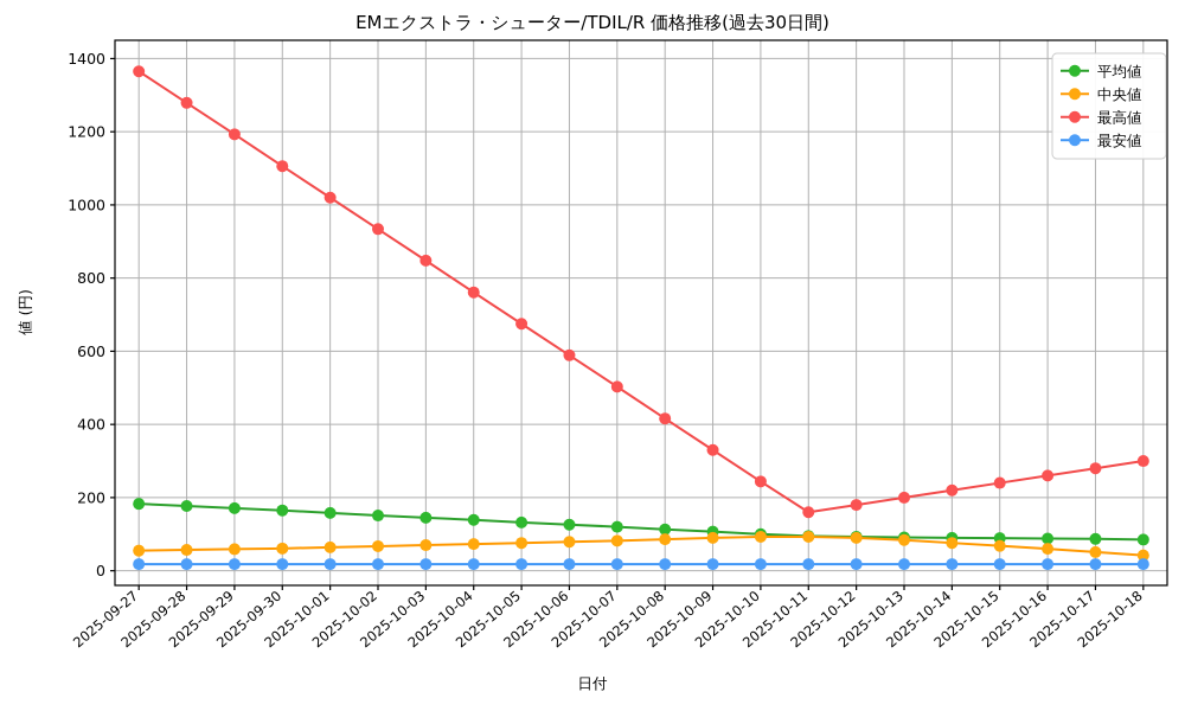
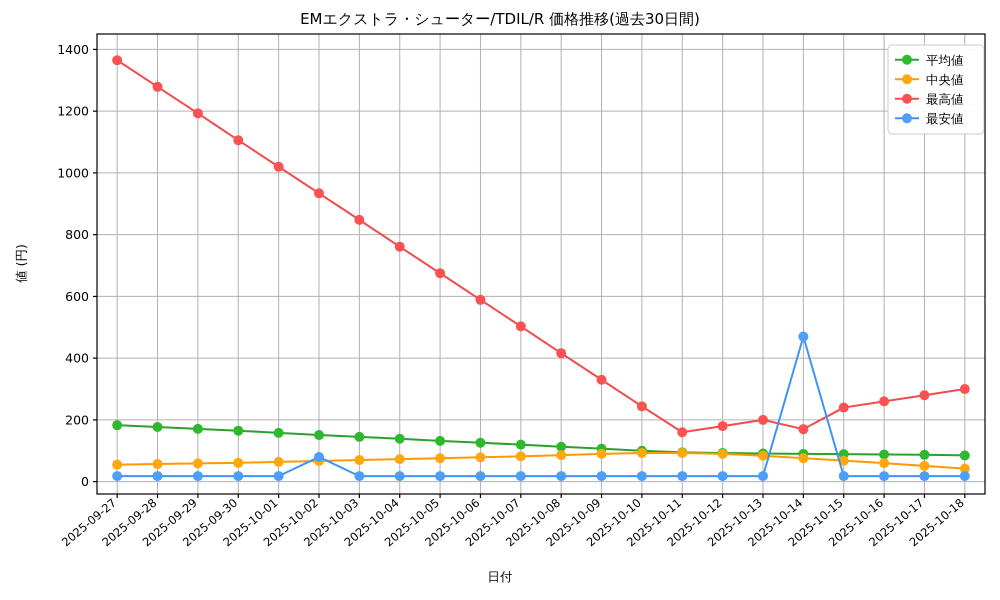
最安値/2025-10-02: 20 -> 80
最高値/2025-10-14: 220 -> 170
最安値/2025-10-14: 20 -> 470
